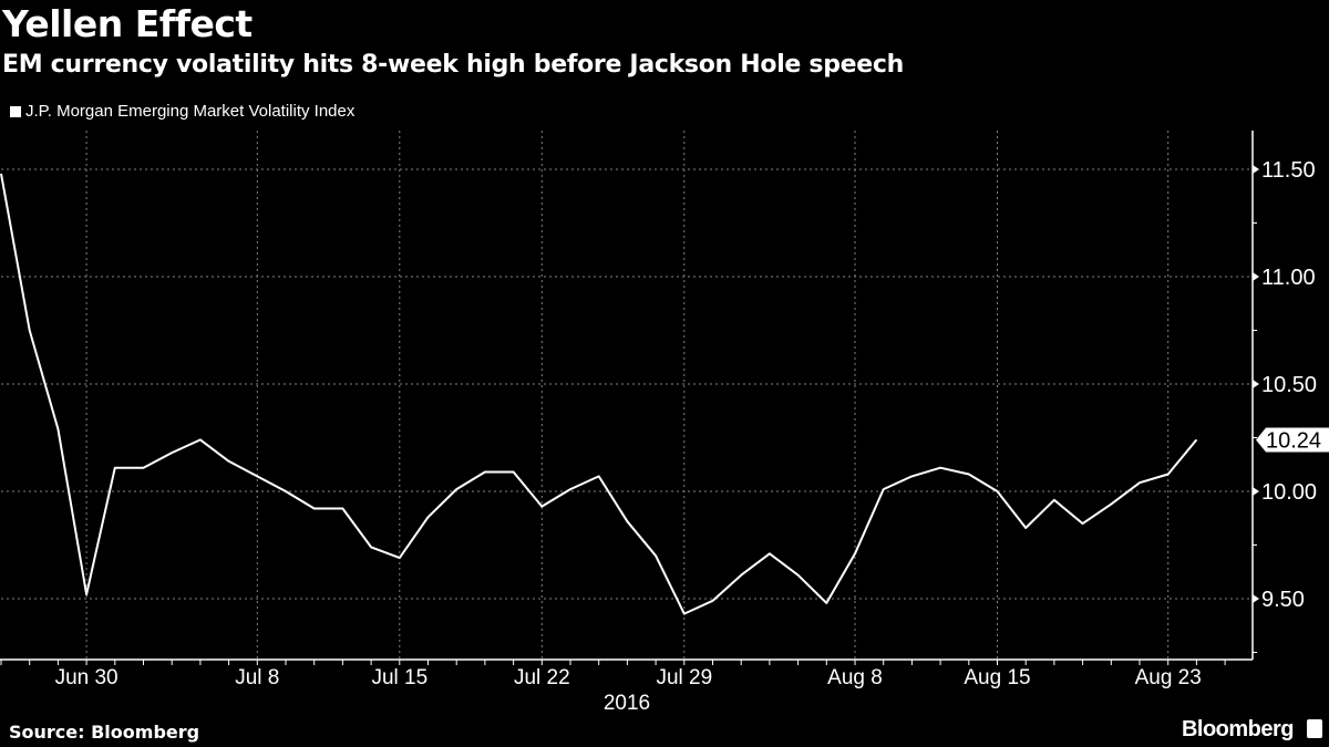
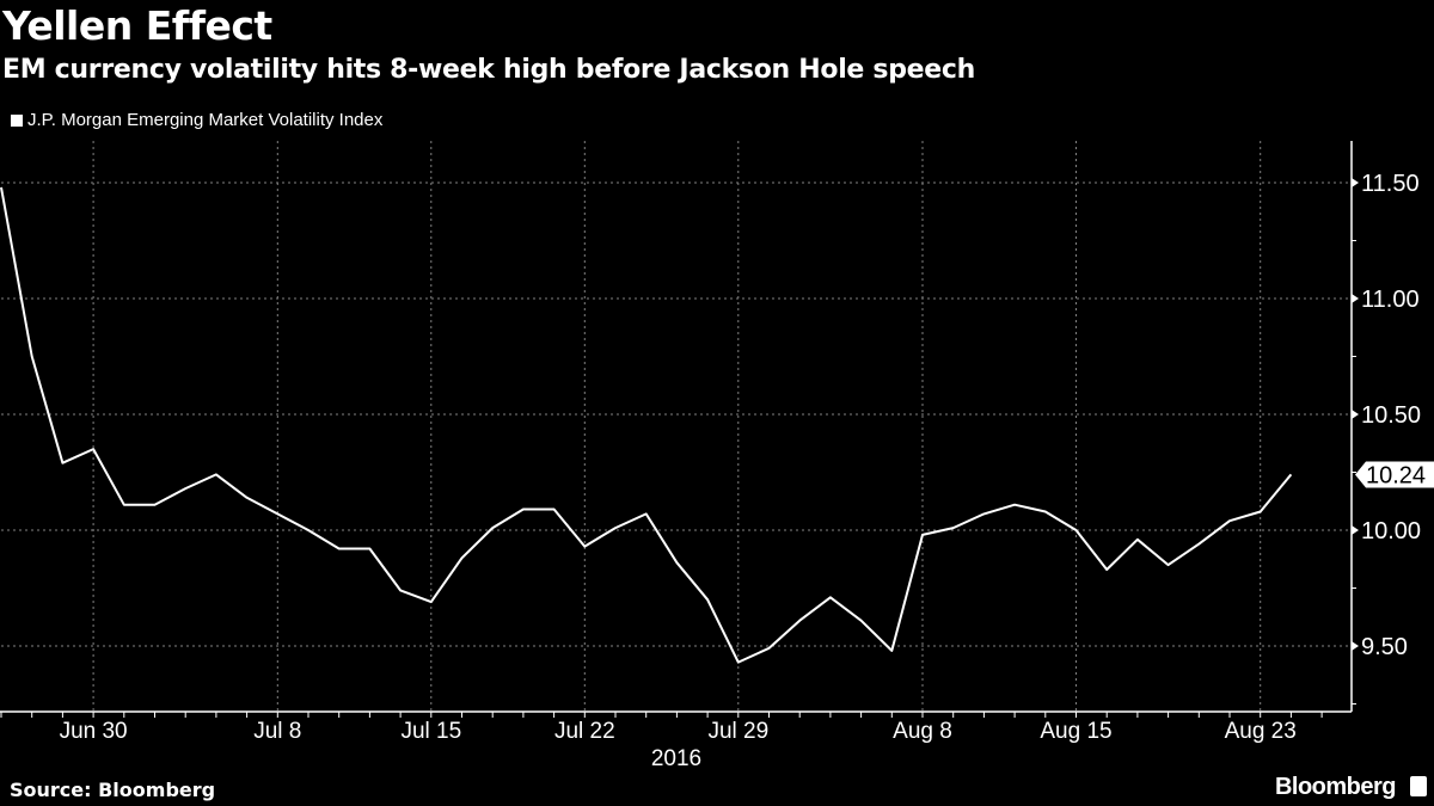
Jun 30: 9.52 -> 10.35
Aug 8: 9.71 -> 9.98
